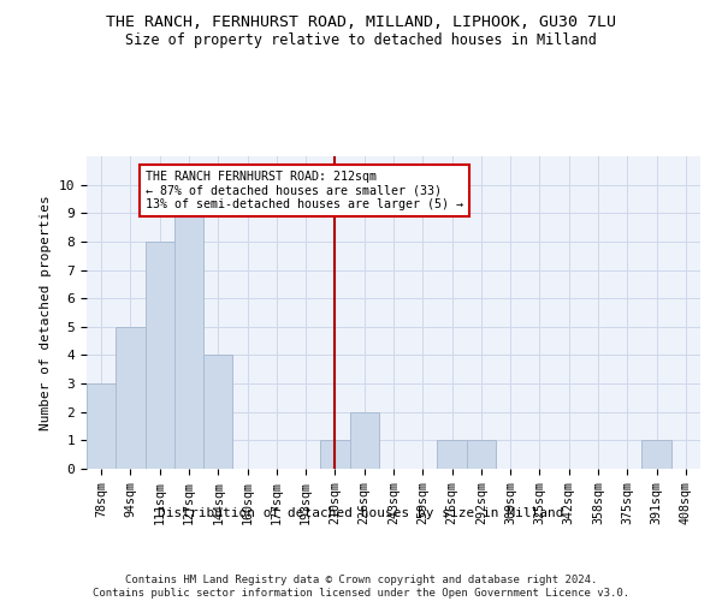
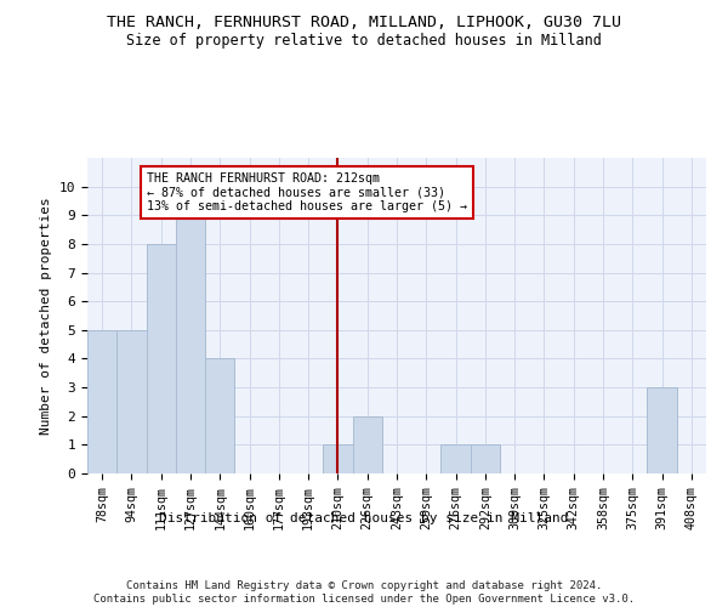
78sqm: 3 -> 5
391sqm: 1 -> 3
